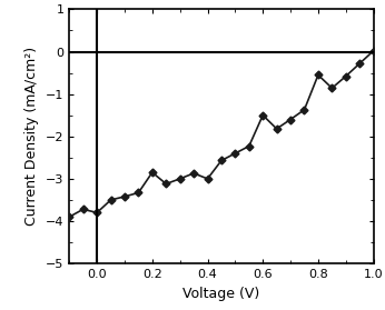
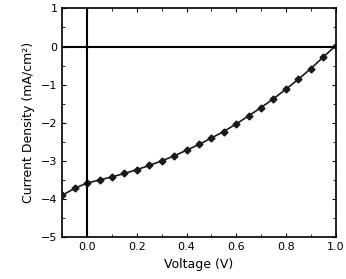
0.0: -3.80 -> -3.58
0.2: -2.85 -> -3.23
0.4: -3.00 -> -2.72
0.6: -1.50 -> -2.03
0.8: -0.55 -> -1.12
